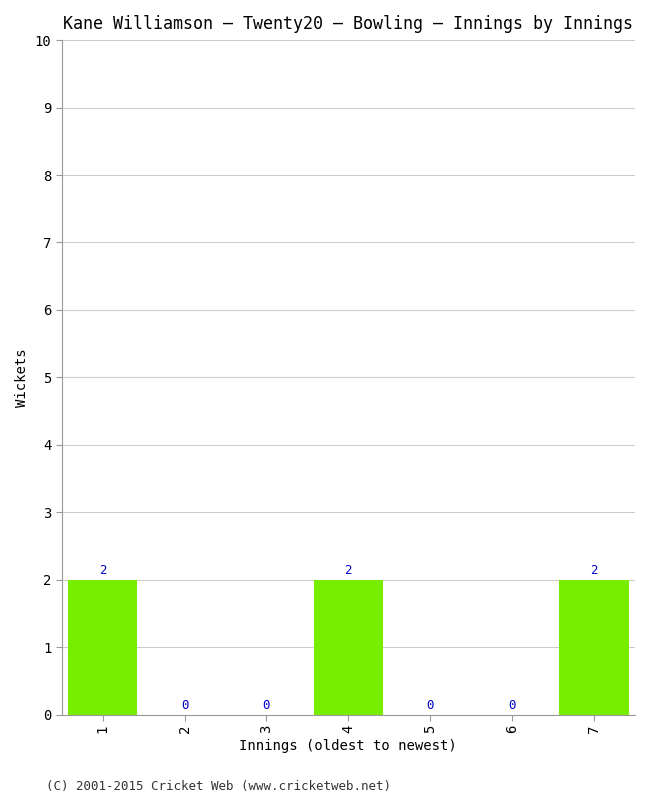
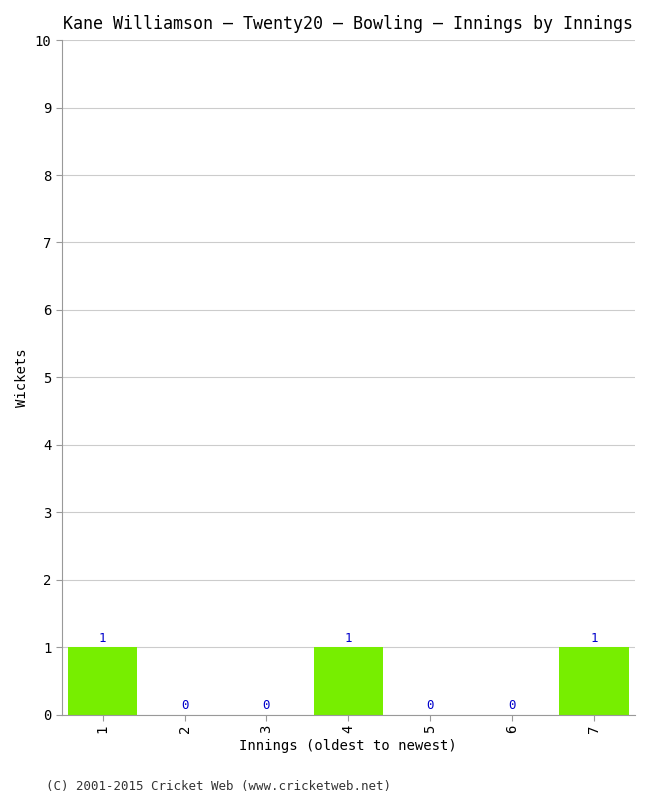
1: 2 -> 1
4: 2 -> 1
7: 2 -> 1
